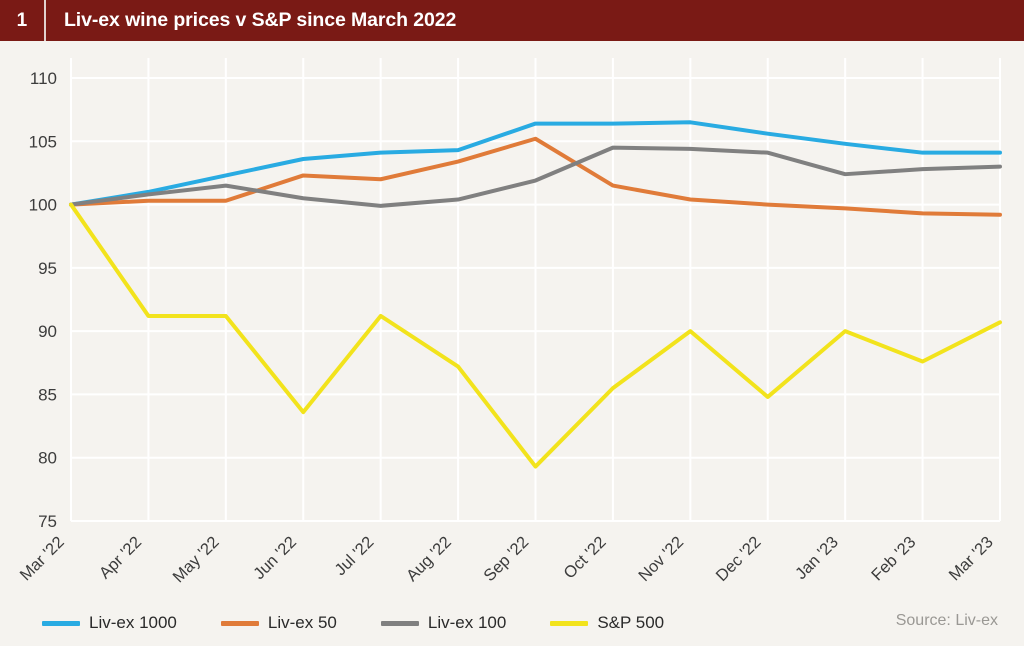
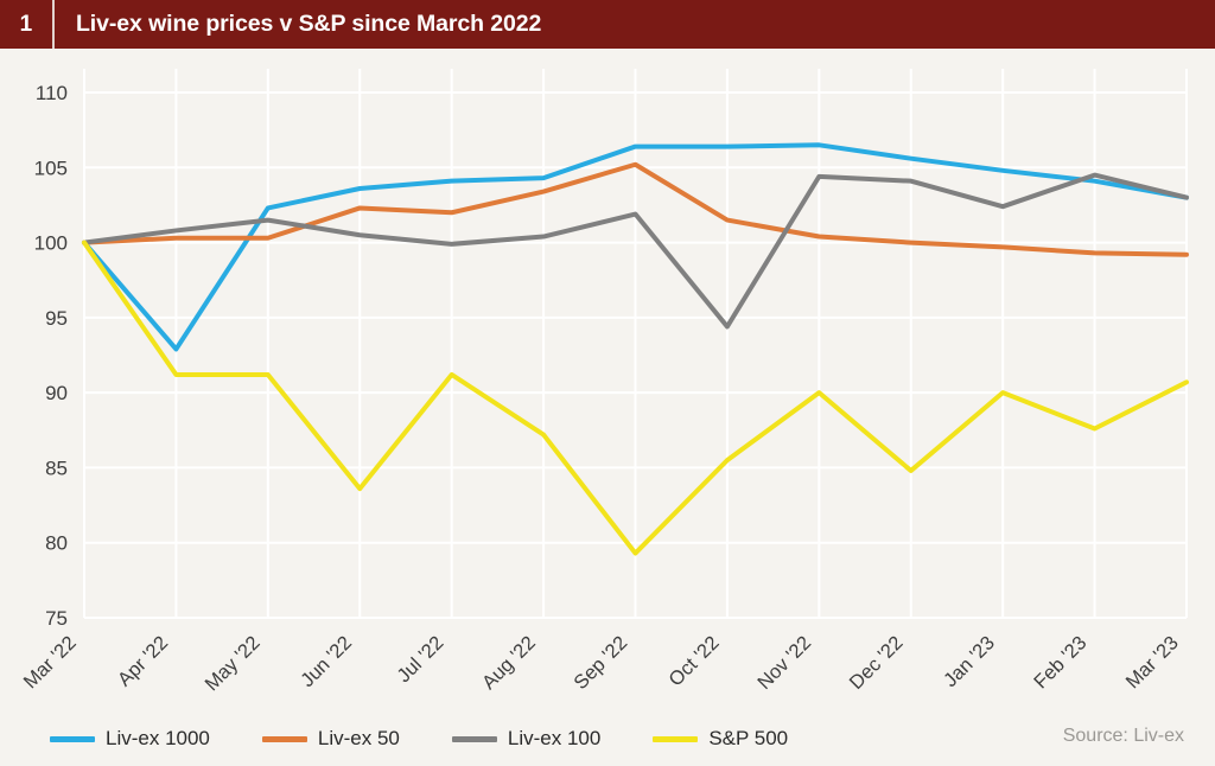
Liv-ex 1000/Apr '22: 101.0 -> 92.9
Liv-ex 100/Oct '22: 104.5 -> 94.4
Liv-ex 100/Feb '23: 102.8 -> 104.5
Liv-ex 1000/Mar '23: 104.1 -> 103.0
